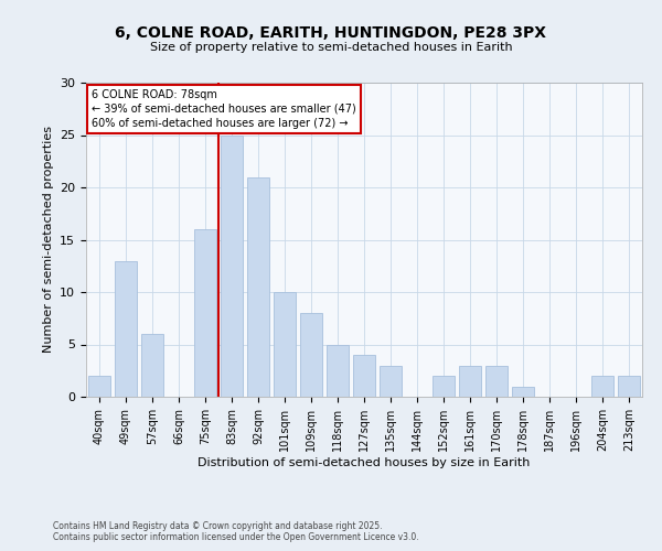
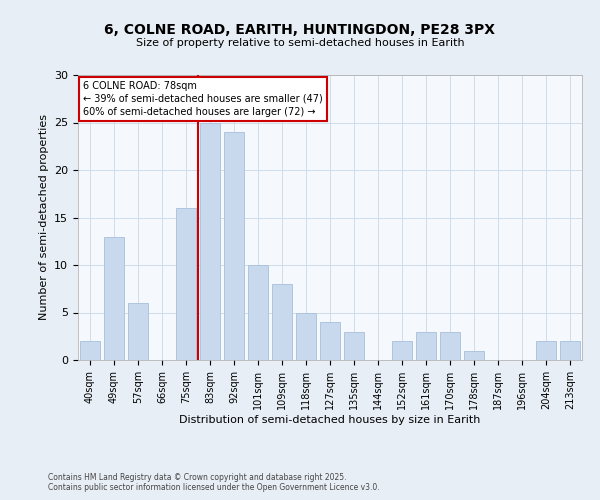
92sqm: 21 -> 24
